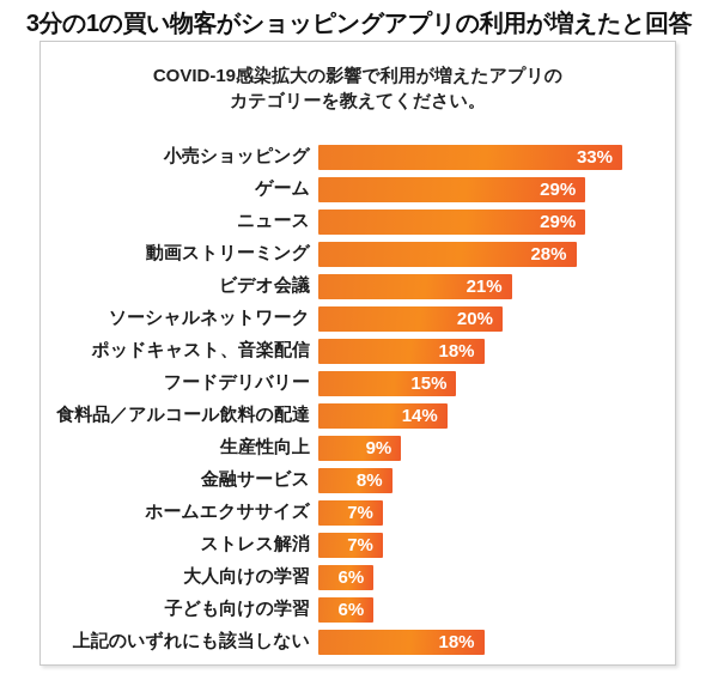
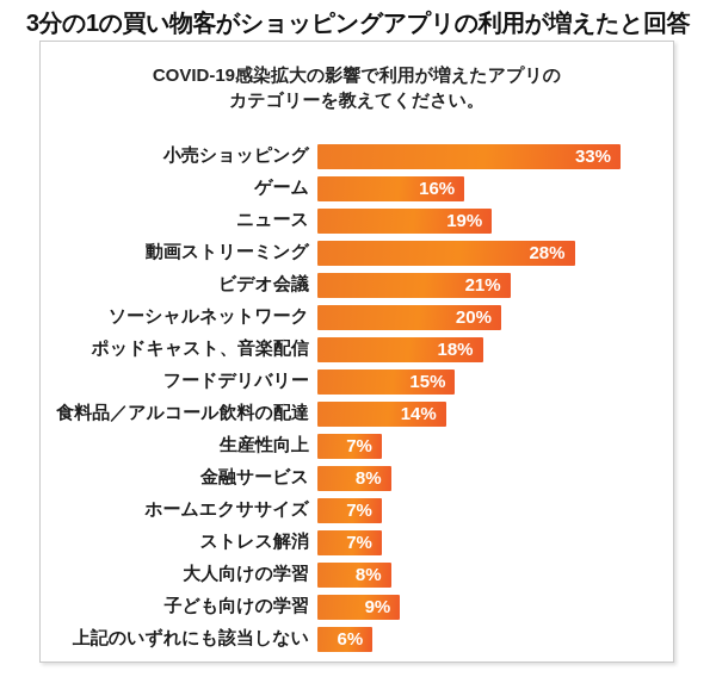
ゲーム: 29% -> 16%
ニュース: 29% -> 19%
生産性向上: 9% -> 7%
大人向けの学習: 6% -> 8%
子ども向けの学習: 6% -> 9%
上記のいずれにも該当しない: 18% -> 6%
